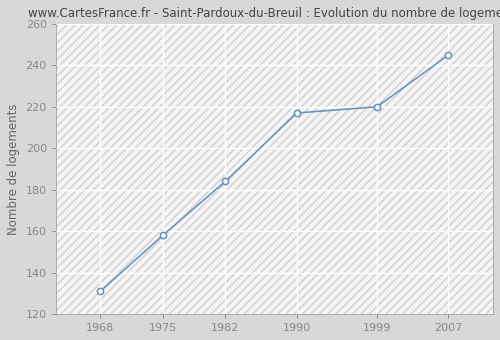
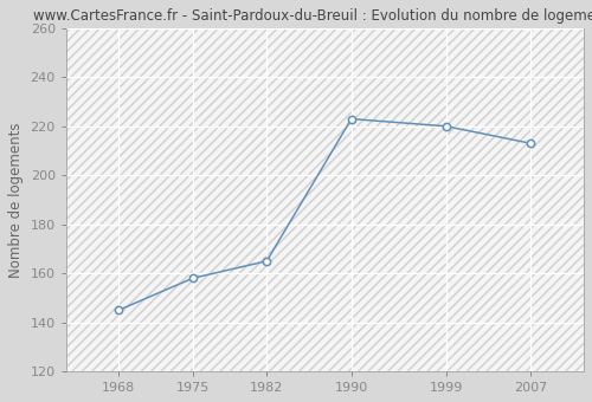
1968: 131 -> 145
1982: 184 -> 165
1990: 217 -> 223
2007: 245 -> 213
